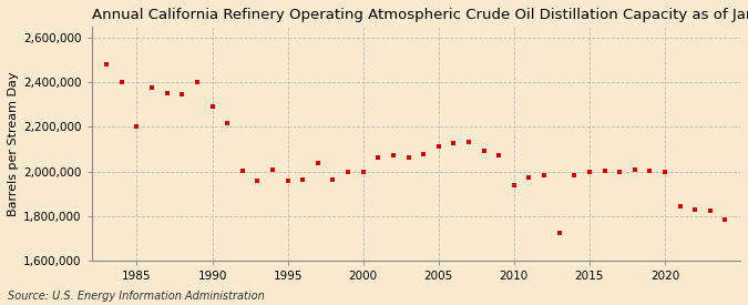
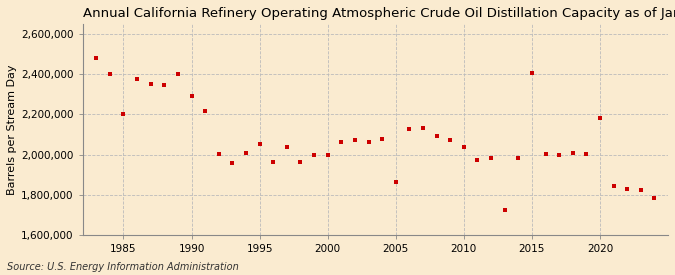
1995: 1,960,000 -> 2,055,000
2005: 2,115,000 -> 1,865,000
2010: 1,940,000 -> 2,040,000
2015: 2,000,000 -> 2,405,000
2020: 2,000,000 -> 2,185,000
